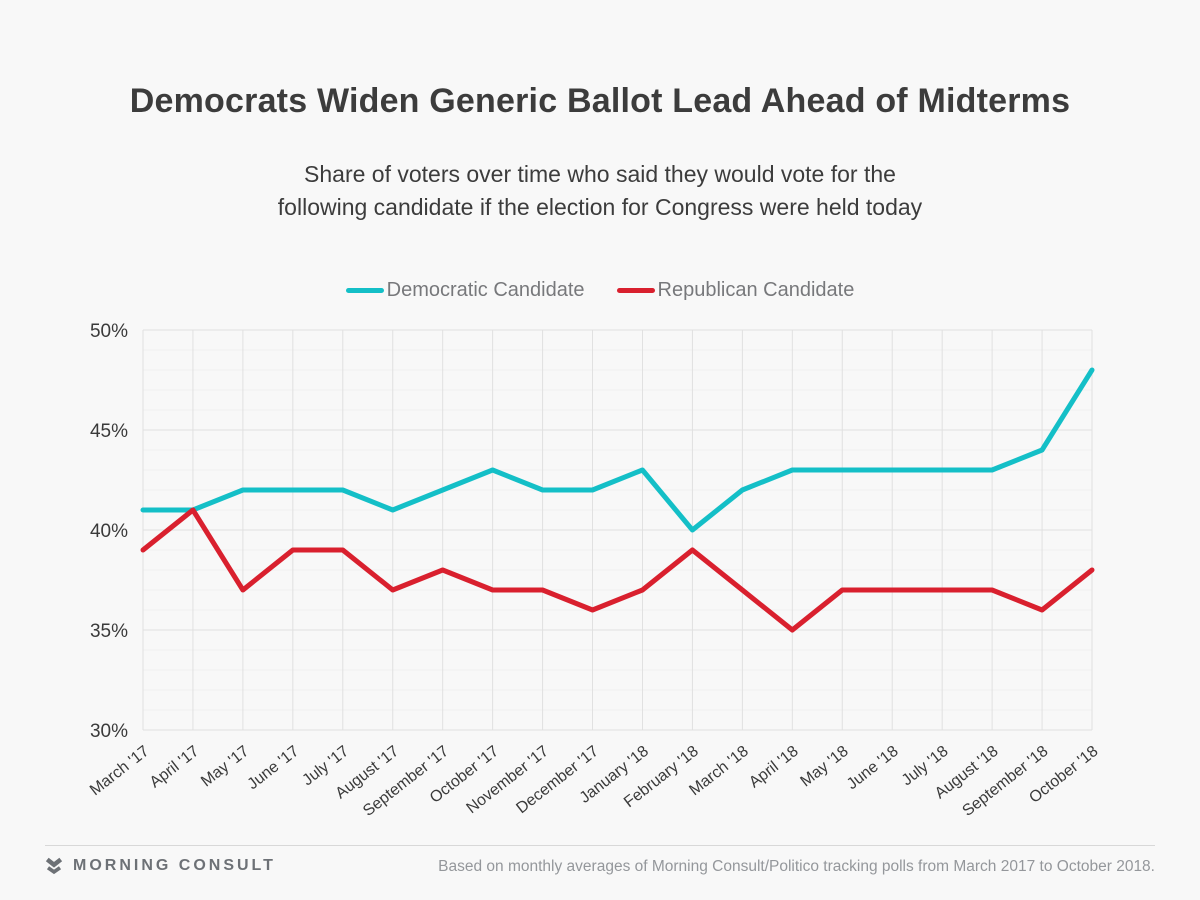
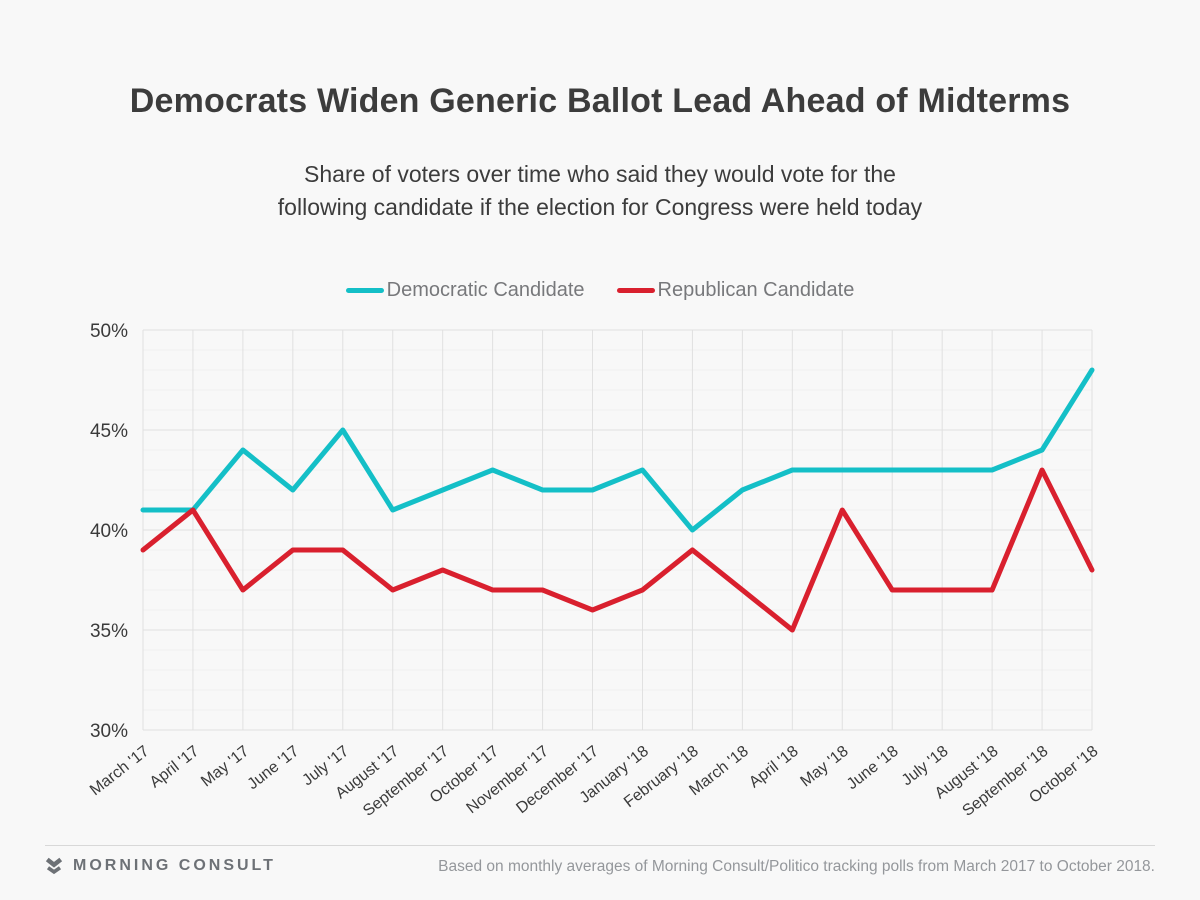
Democratic Candidate/May '17: 42% -> 44%
Democratic Candidate/July '17: 42% -> 45%
Republican Candidate/May '18: 37% -> 41%
Republican Candidate/September '18: 36% -> 43%
